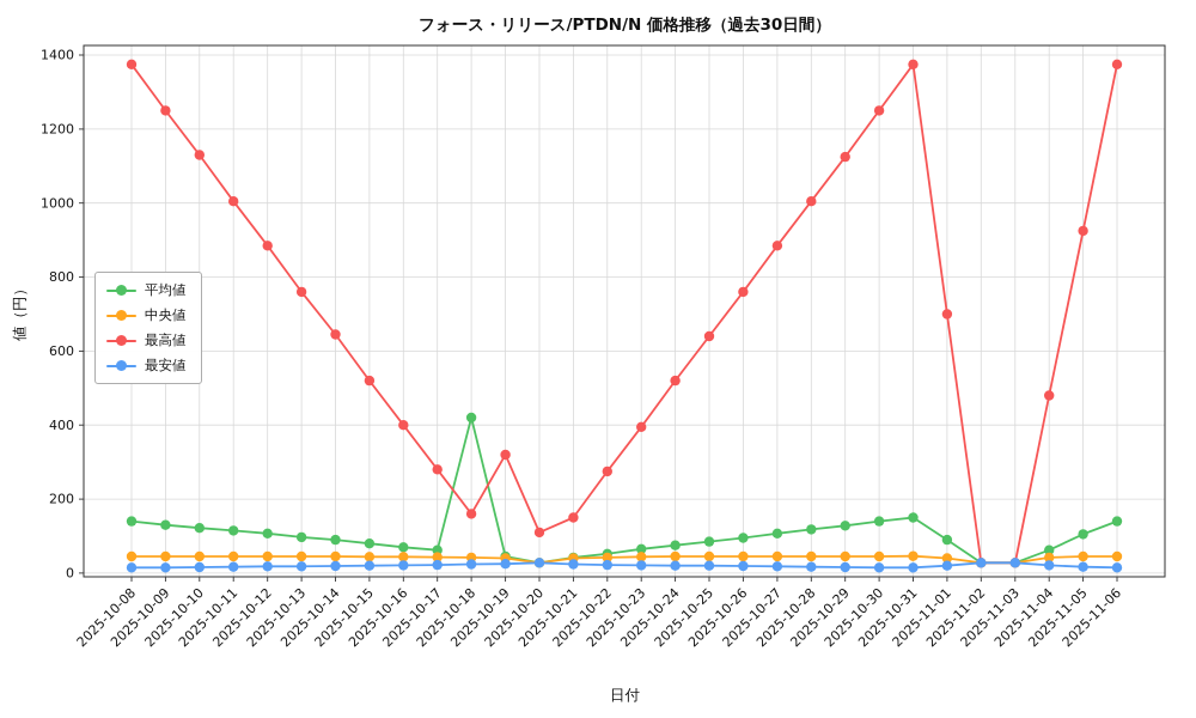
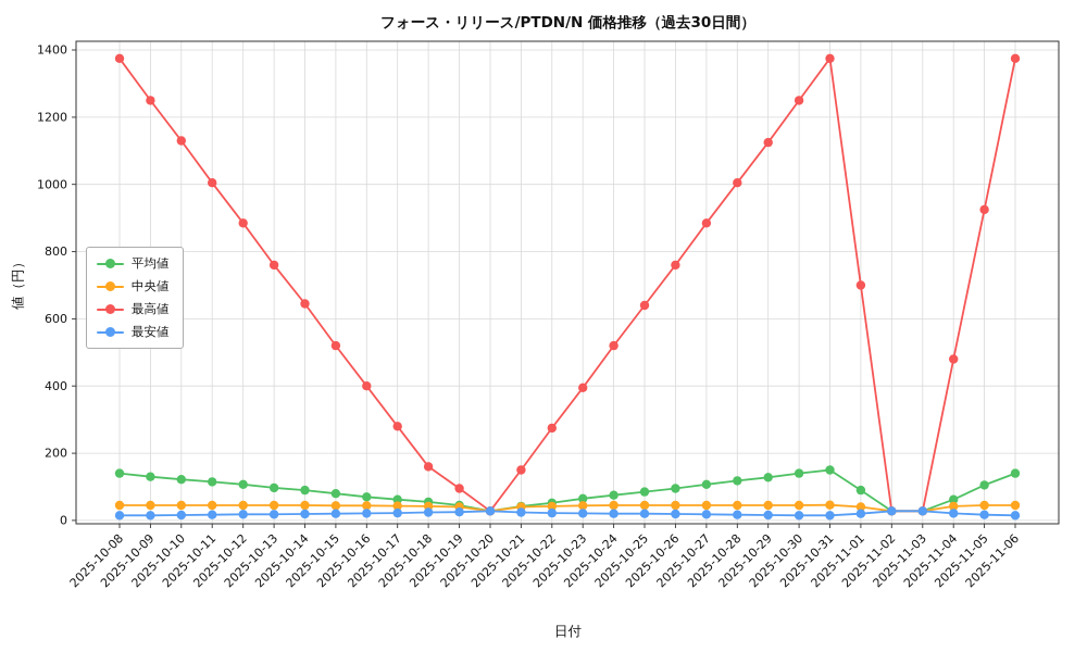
平均値/2025-10-18: 420 -> 60
最高値/2025-10-19: 320 -> 100
最高値/2025-10-20: 110 -> 30
